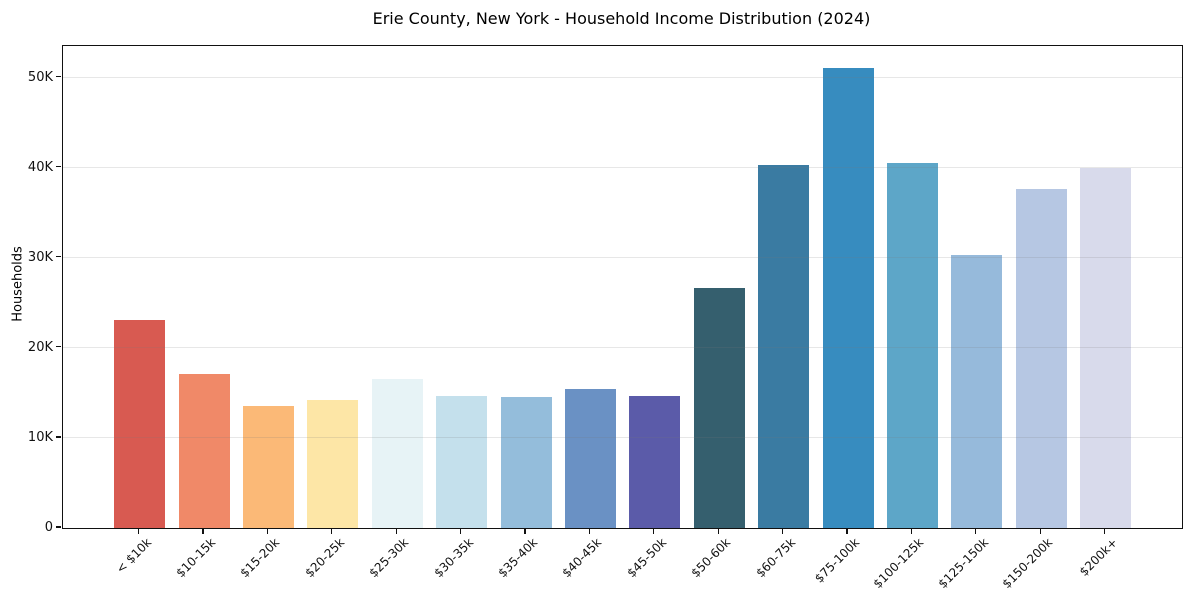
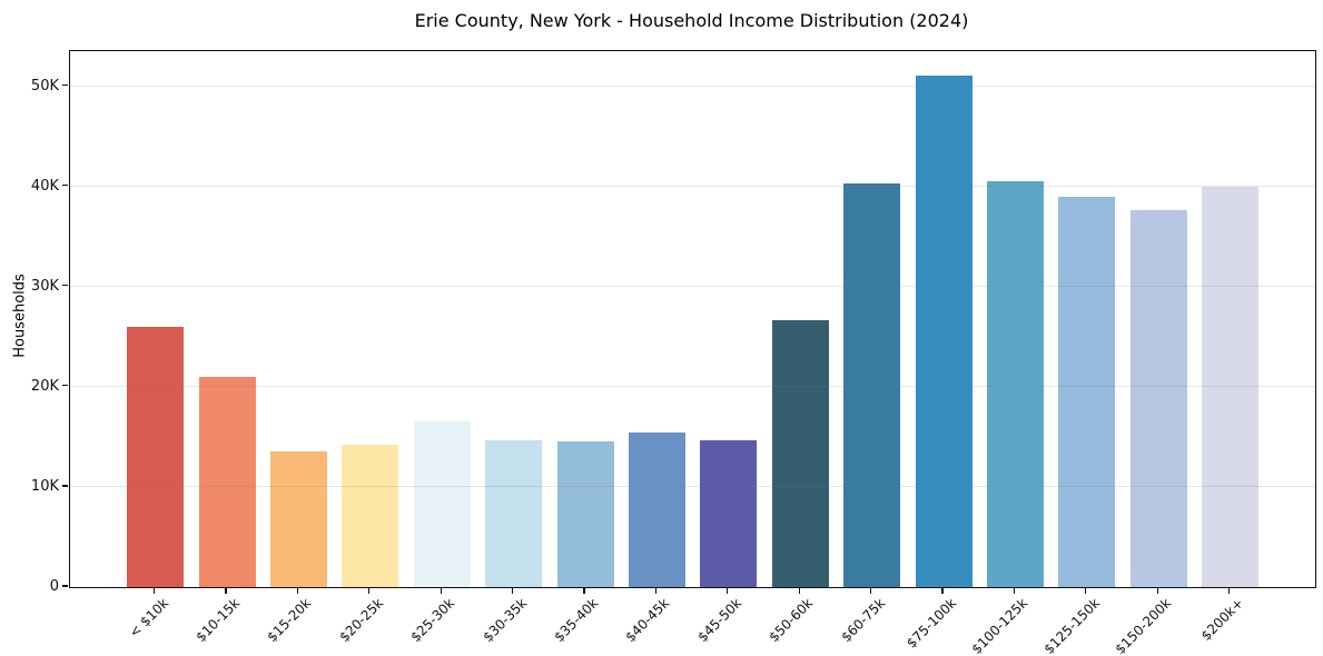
< $10k: 23K -> 26K
$10-15k: 17K -> 21K
$125-150k: 30K -> 39K
